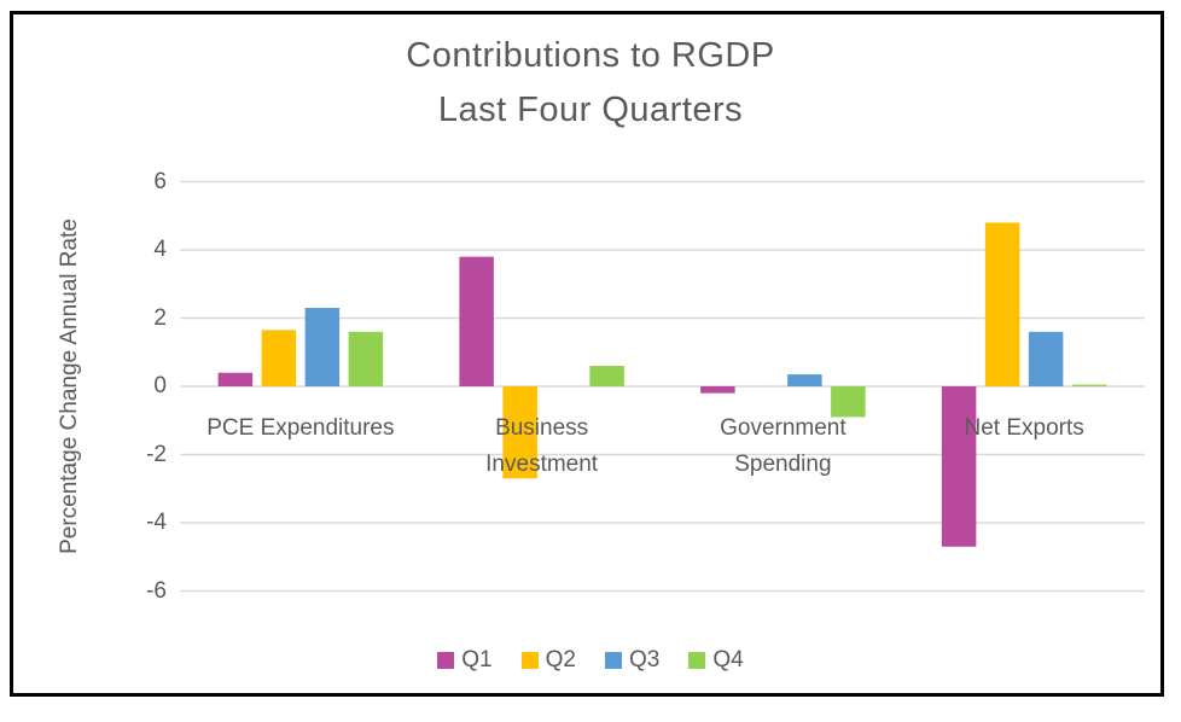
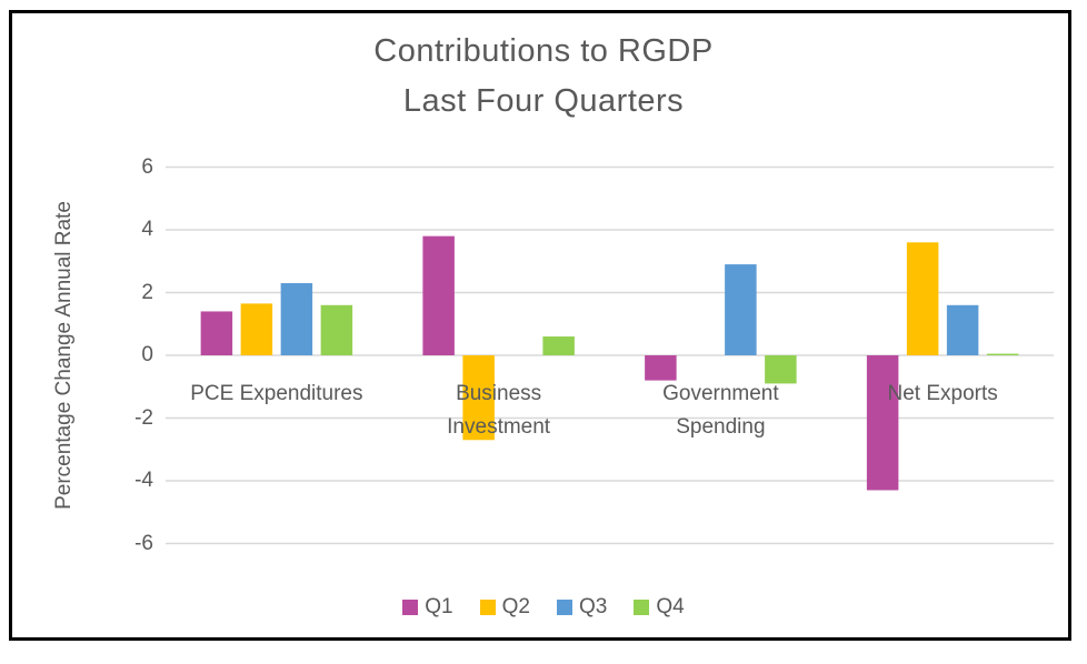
Q1/PCE Expenditures: 0.4 -> 1.4
Q1/Government Spending: -0.2 -> -0.8
Q3/Government Spending: 0.3 -> 2.9
Q1/Net Exports: -4.7 -> -4.3
Q2/Net Exports: 4.8 -> 3.6
